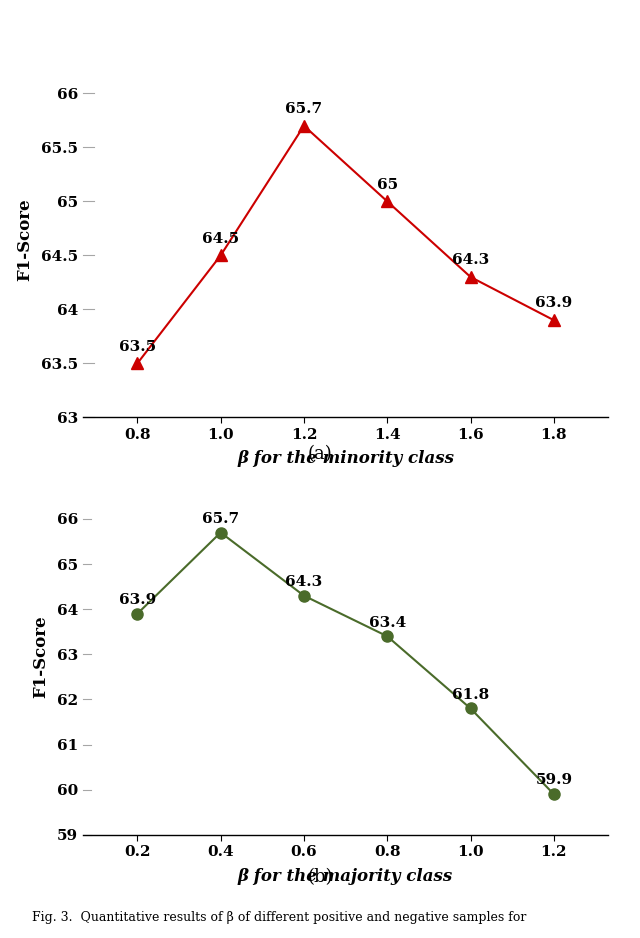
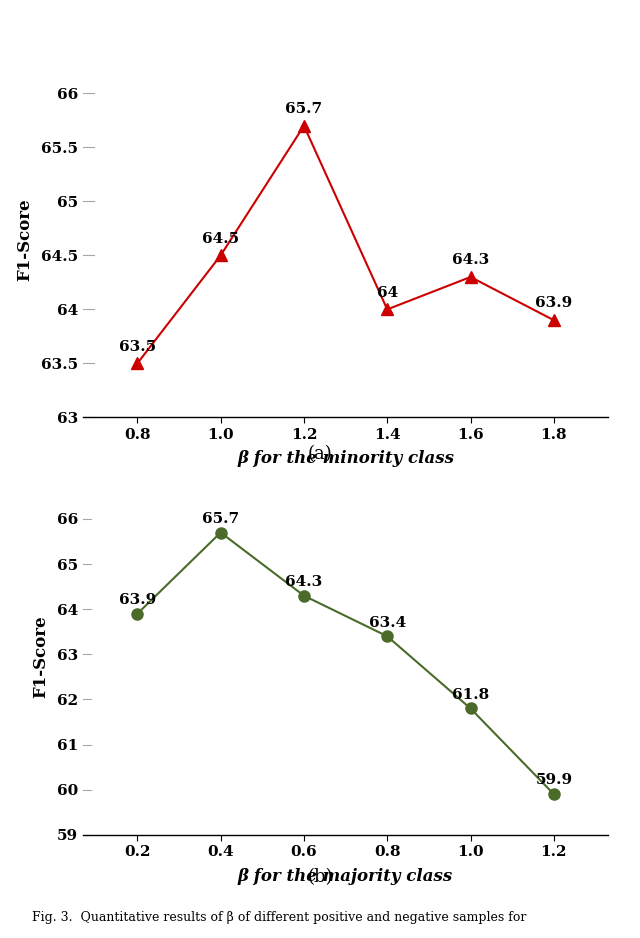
1.4: 65 -> 64
